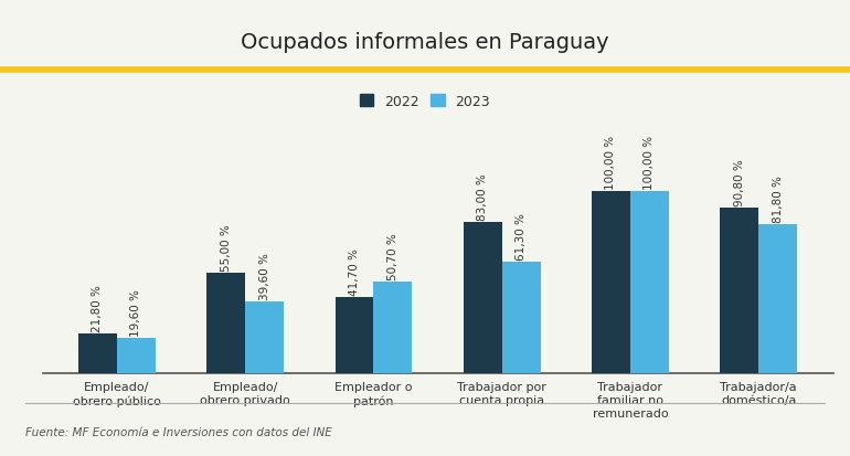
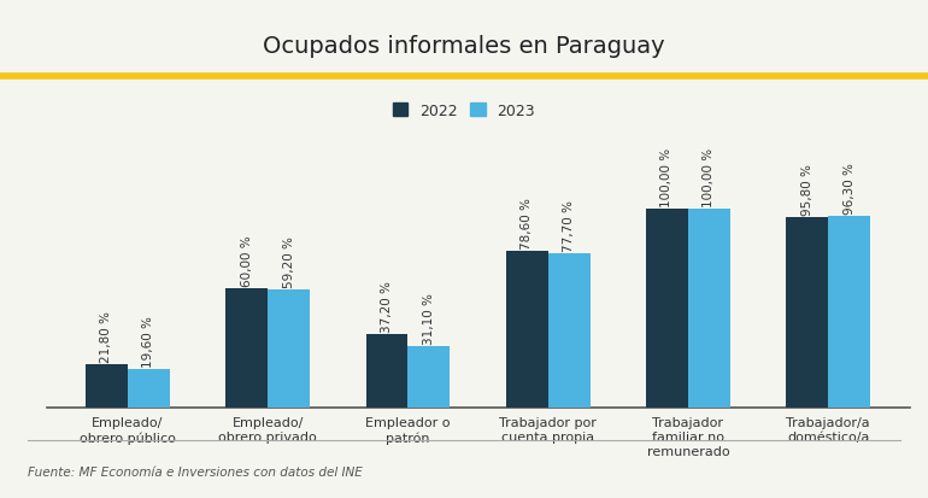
2022/Empleado/ obrero privado: 55,00 -> 60,00
2023/Empleado/ obrero privado: 39,60 -> 59,20
2022/Empleador o patrón: 41,70 -> 37,20
2023/Empleador o patrón: 50,70 -> 31,10
2022/Trabajador por cuenta propia: 83,00 -> 78,60
2023/Trabajador por cuenta propia: 61,30 -> 77,70
2022/Trabajador/a doméstico/a: 90,80 -> 95,80
2023/Trabajador/a doméstico/a: 81,80 -> 96,30
